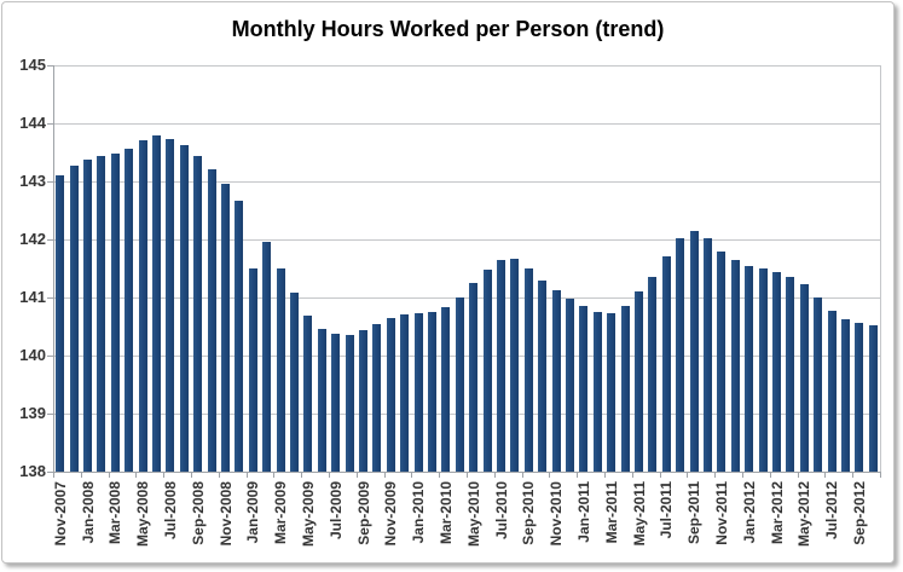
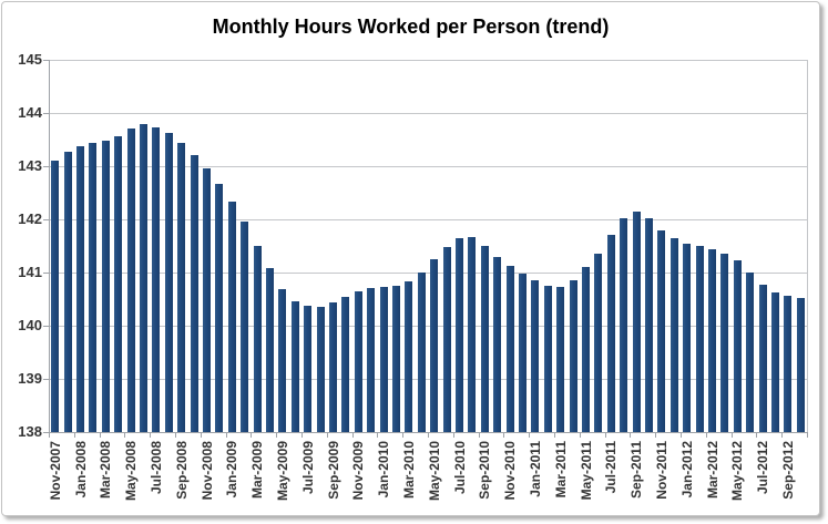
Jan-2009: 141.5 -> 142.3
